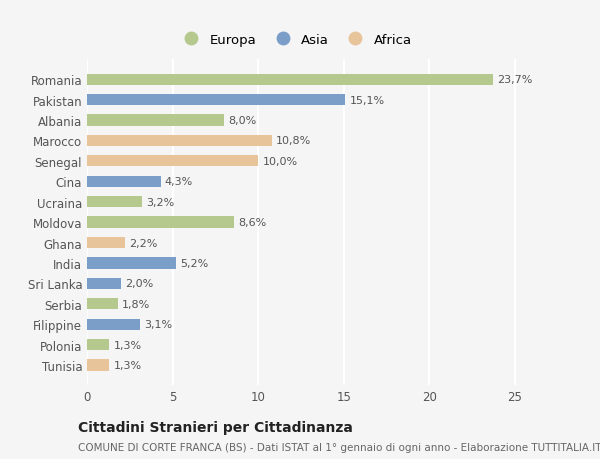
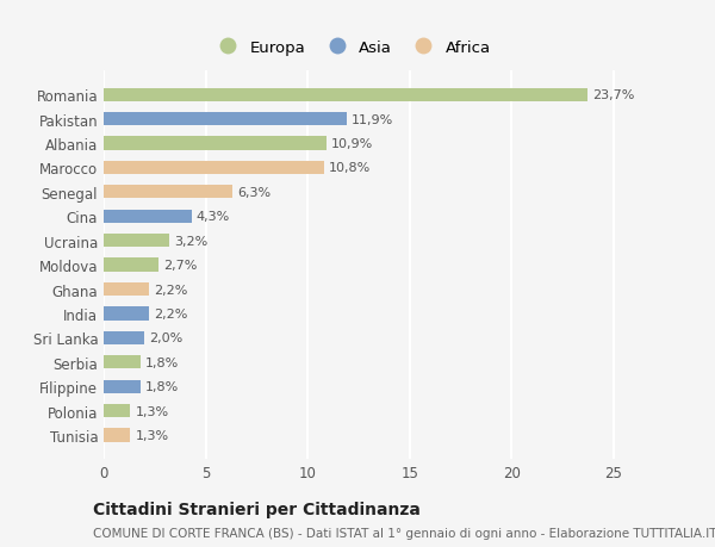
Pakistan: 15,1% -> 11,9%
Albania: 8,0% -> 10,9%
Senegal: 10,0% -> 6,3%
Moldova: 8,6% -> 2,7%
India: 5,2% -> 2,2%
Filippine: 3,1% -> 1,8%
